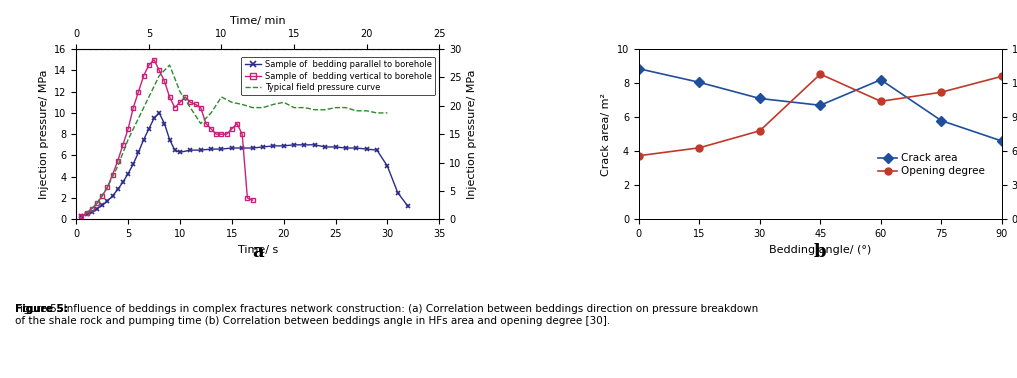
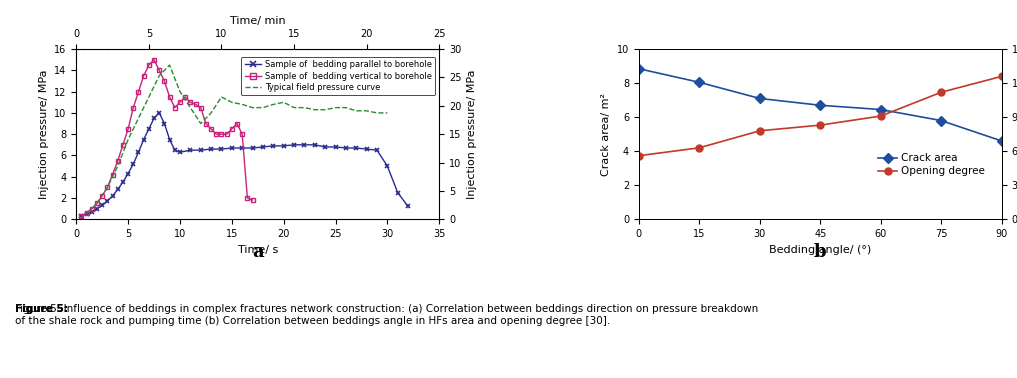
Opening degree/45: 12.8 -> 8.3
Crack area/60: 8.2 -> 6.5
Opening degree/60: 10.4 -> 9.1
